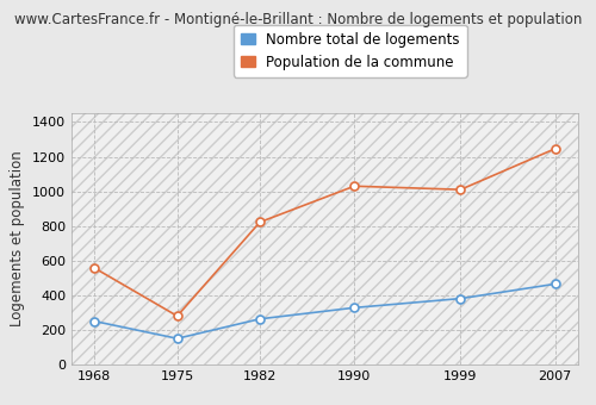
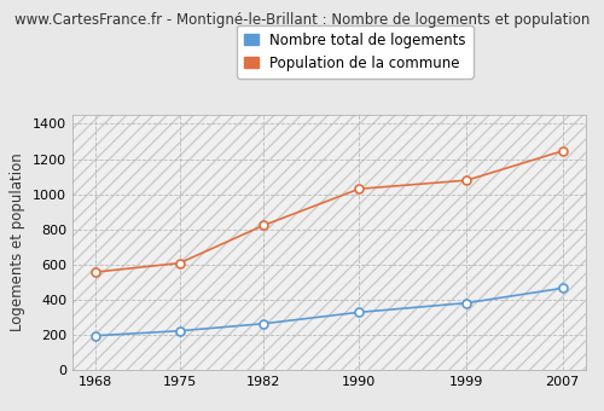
Nombre total de logements/1968: 250 -> 200
Nombre total de logements/1975: 150 -> 220
Population de la commune/1975: 280 -> 610
Population de la commune/1999: 1010 -> 1080
